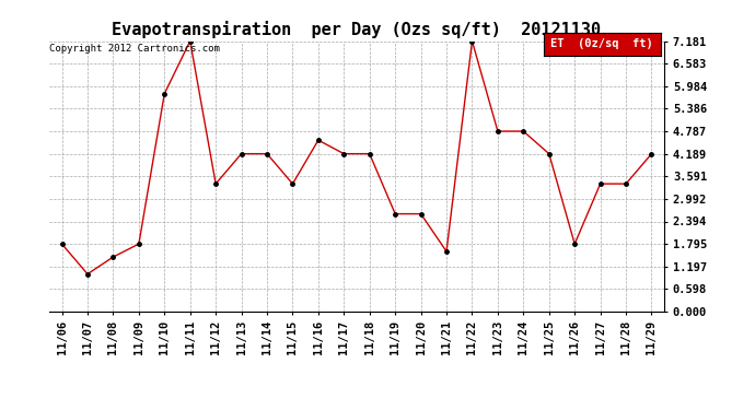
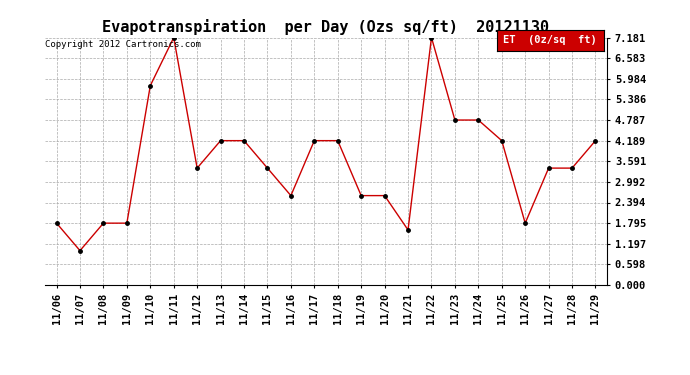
11/08: 1.45 -> 1.79
11/16: 4.55 -> 2.59
